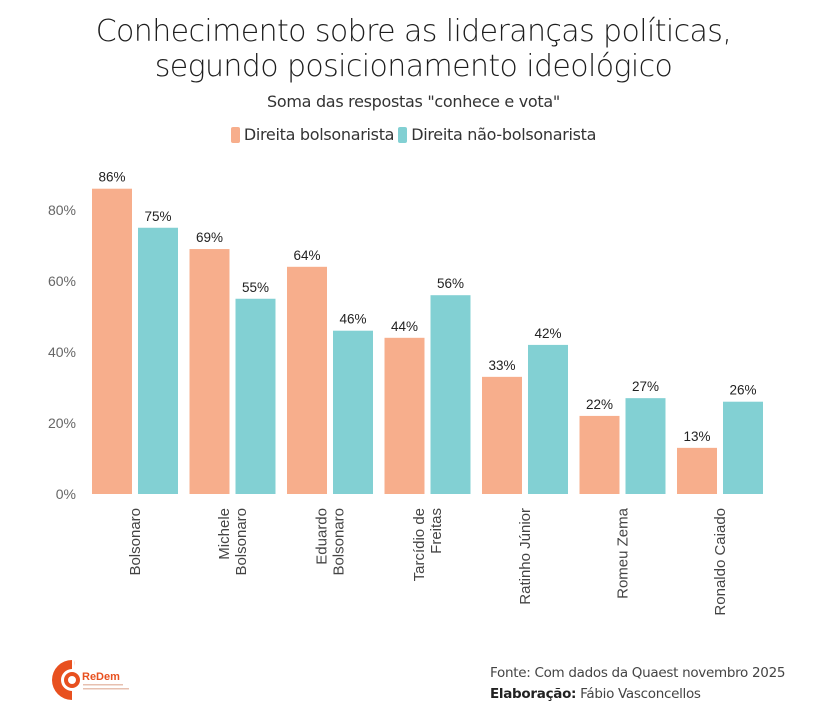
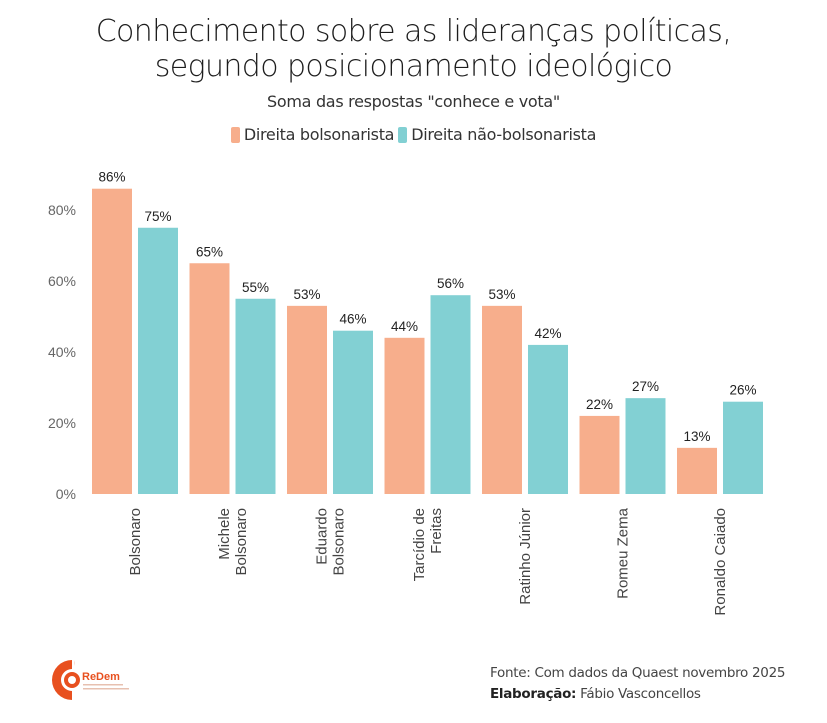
Direita bolsonarista/Michele Bolsonaro: 69% -> 65%
Direita bolsonarista/Eduardo Bolsonaro: 64% -> 53%
Direita bolsonarista/Ratinho Júnior: 33% -> 53%
